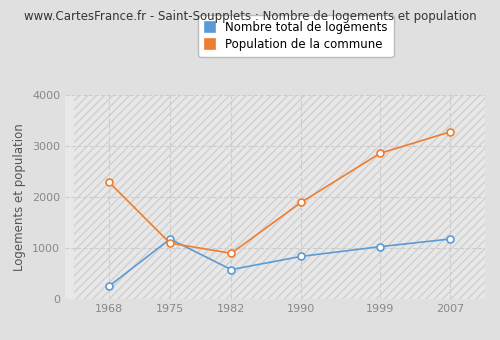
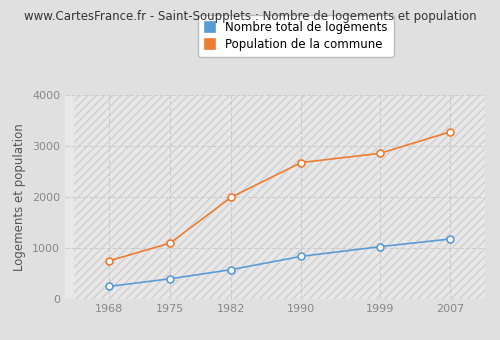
Population de la commune/1968: 2300 -> 750
Nombre total de logements/1975: 1180 -> 400
Population de la commune/1982: 900 -> 2000
Population de la commune/1990: 1900 -> 2680
